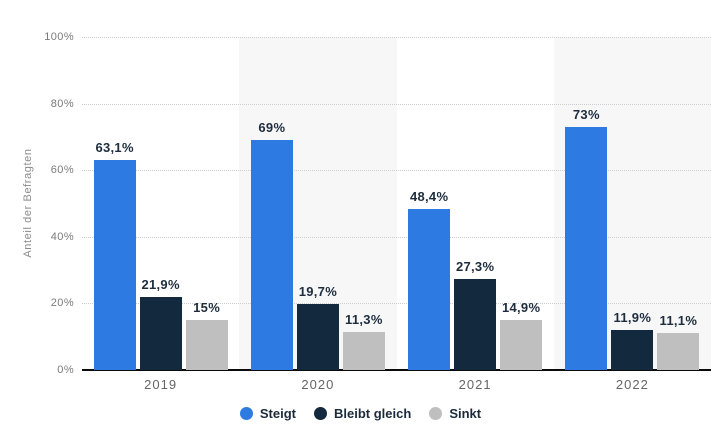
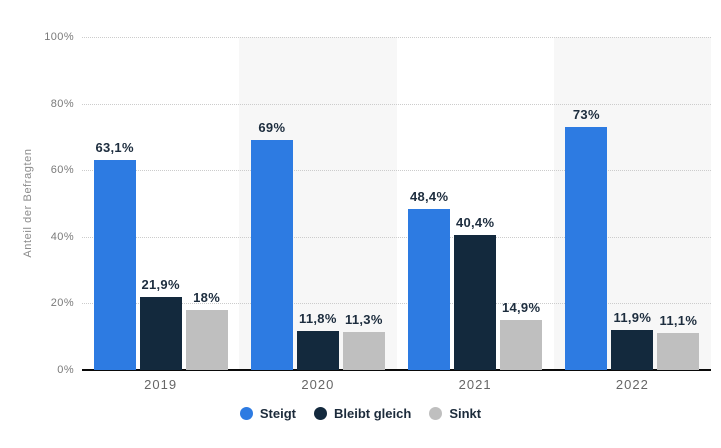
Sinkt/2019: 15% -> 18%
Bleibt gleich/2020: 19,7% -> 11,8%
Bleibt gleich/2021: 27,3% -> 40,4%
